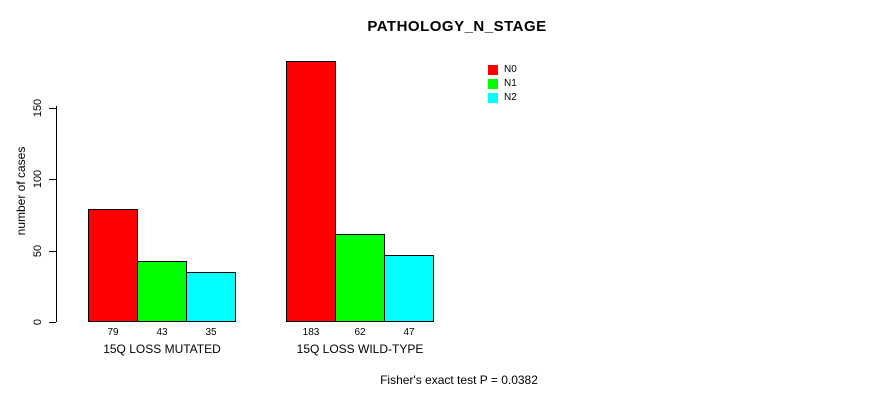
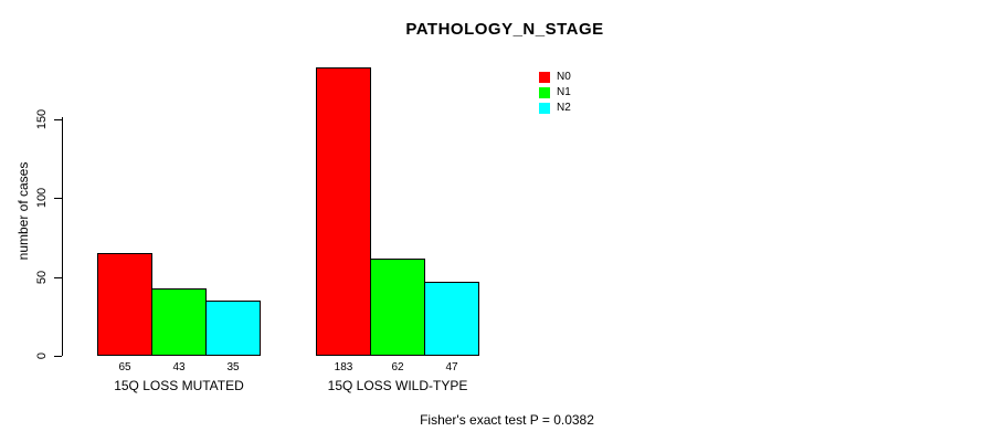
N0/15Q LOSS MUTATED: 79 -> 65
